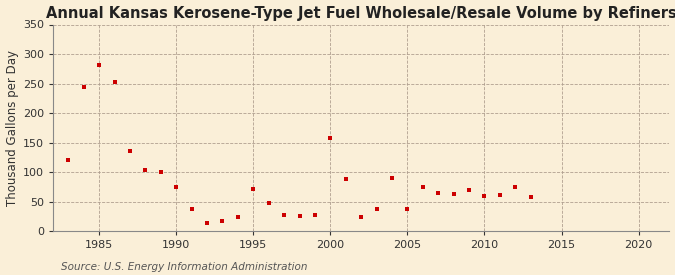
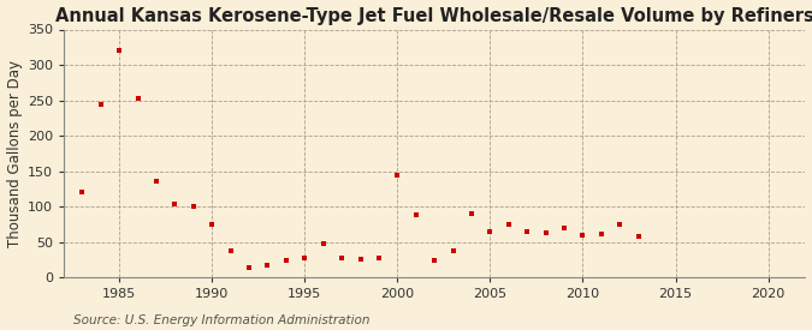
1985: 282 -> 320
1995: 72 -> 27
2000: 158 -> 144
2005: 38 -> 65
